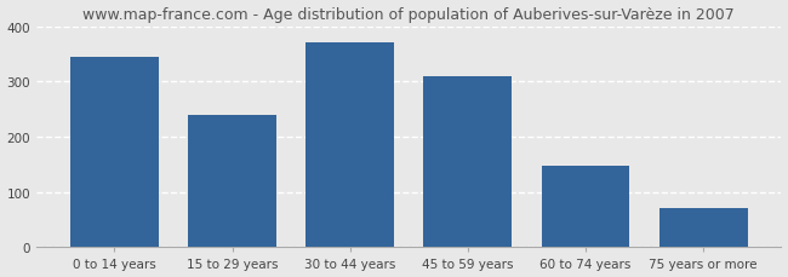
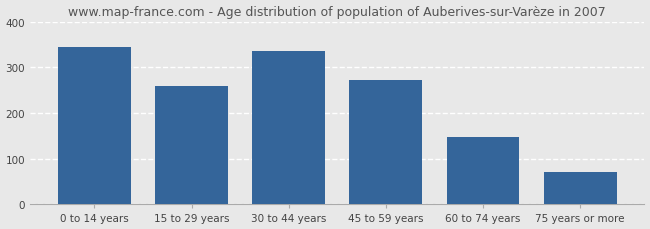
15 to 29 years: 240 -> 258
30 to 44 years: 370 -> 335
45 to 59 years: 310 -> 272
